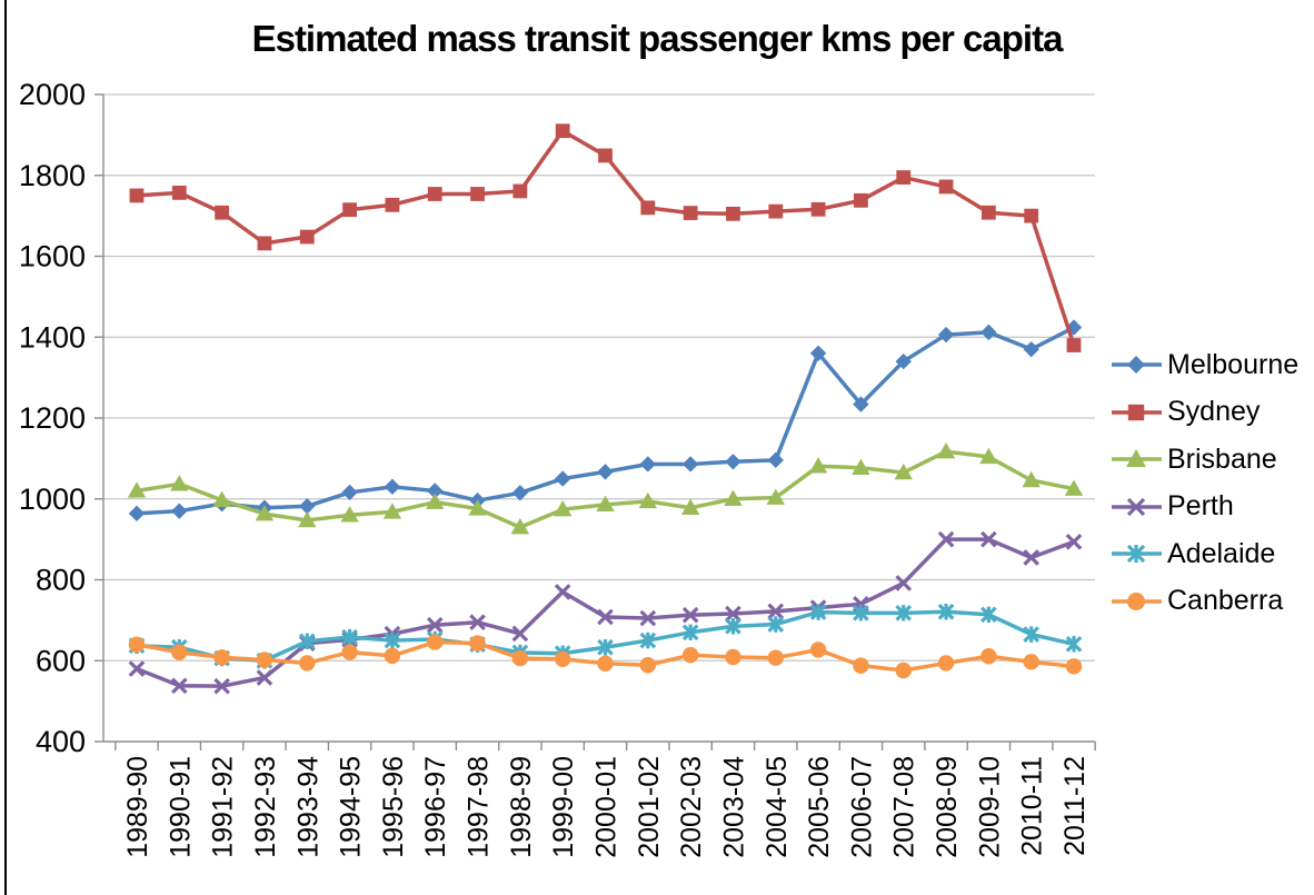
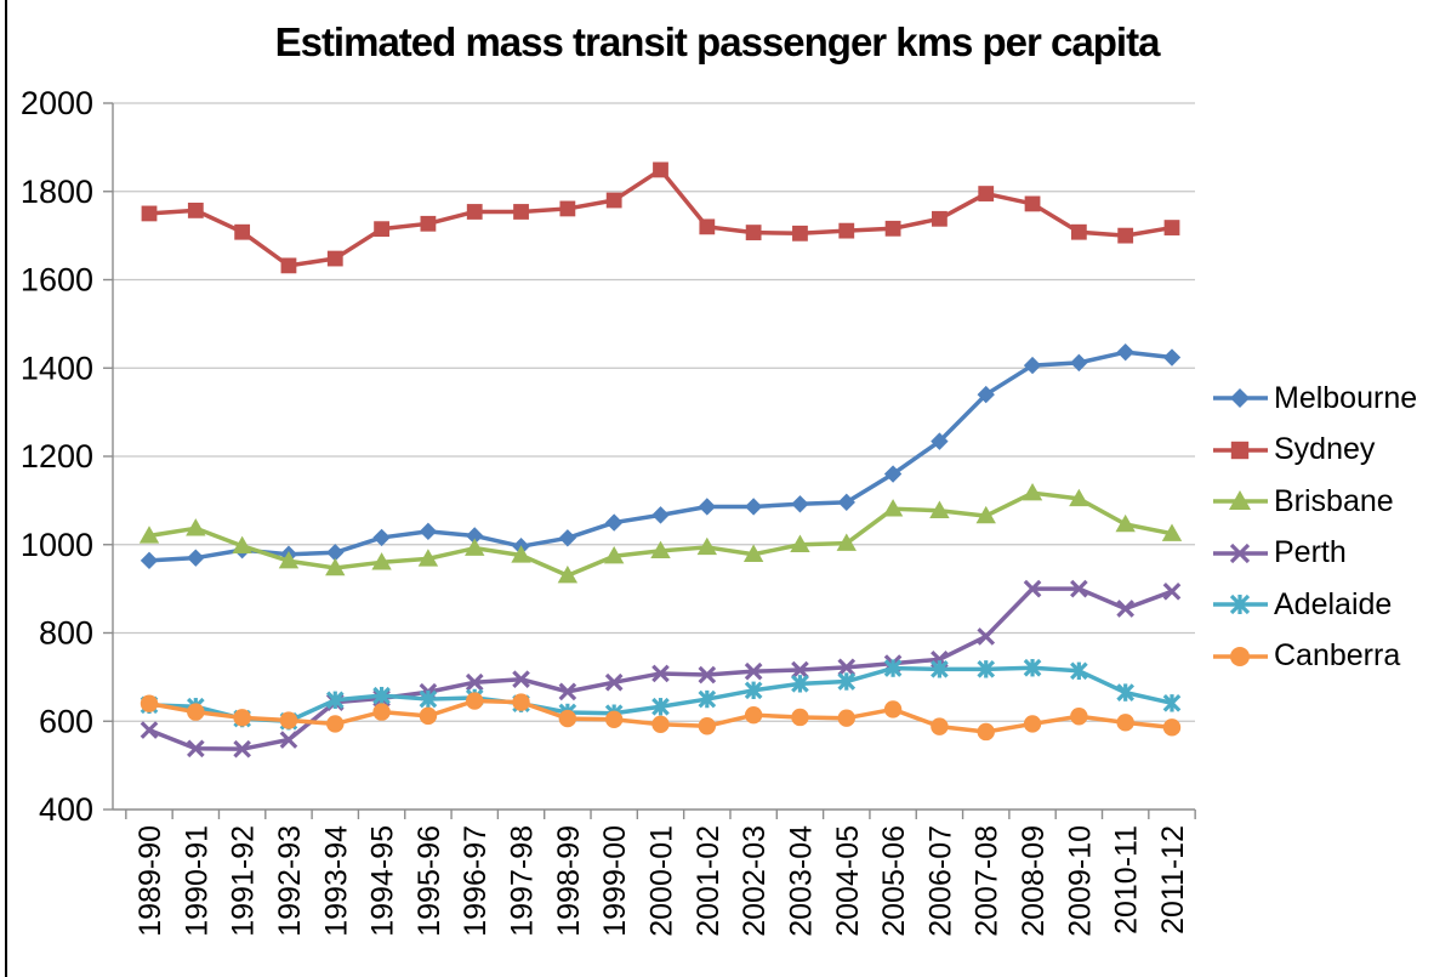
Sydney/1999-00: 1910 -> 1780
Perth/1999-00: 770 -> 690
Melbourne/2005-06: 1360 -> 1160
Melbourne/2010-11: 1370 -> 1440
Sydney/2011-12: 1380 -> 1720
